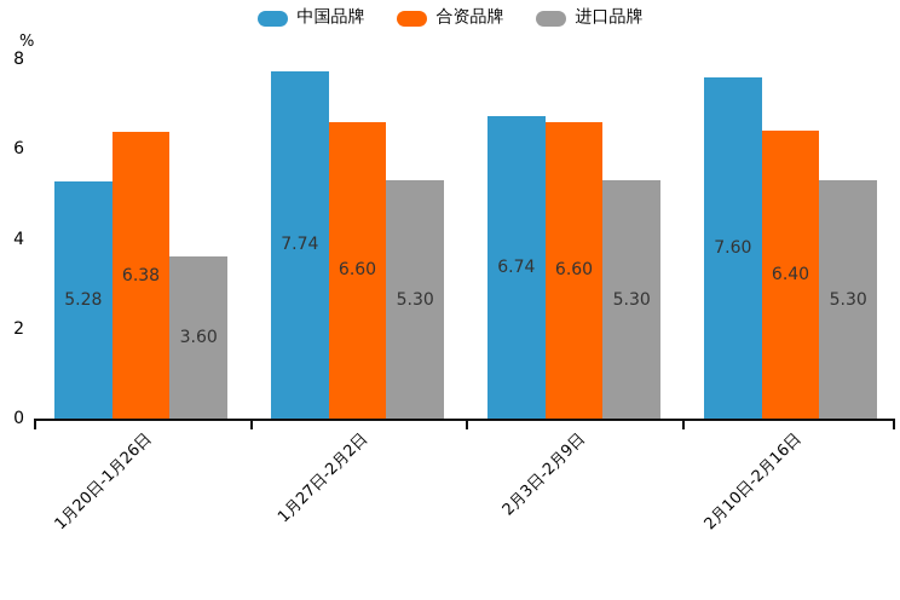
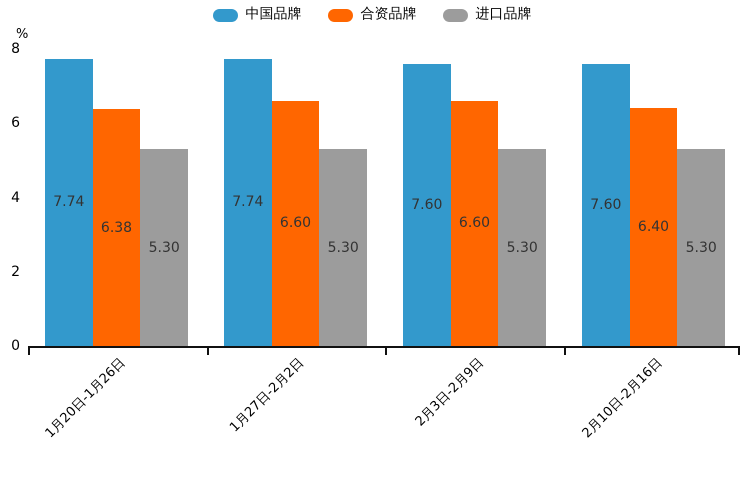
中国品牌/1月20日-1月26日: 5.28 -> 7.74
进口品牌/1月20日-1月26日: 3.60 -> 5.30
中国品牌/2月3日-2月9日: 6.74 -> 7.60
